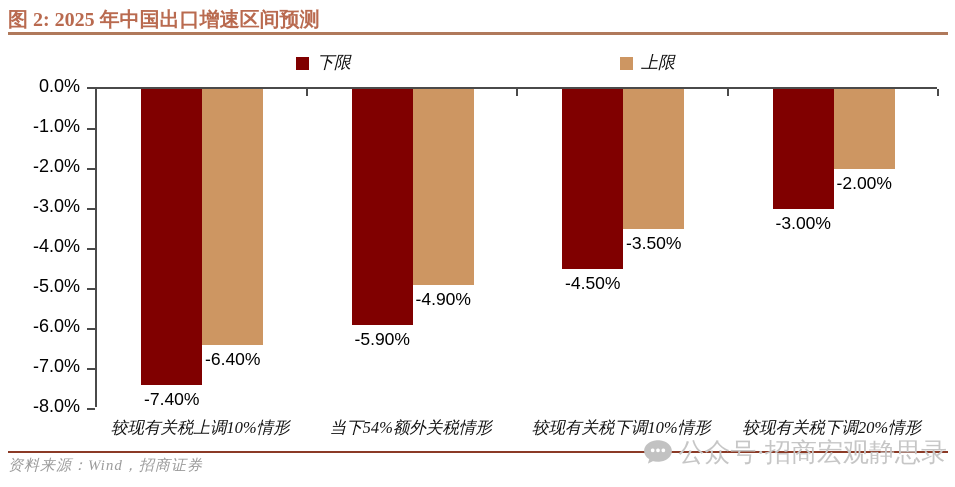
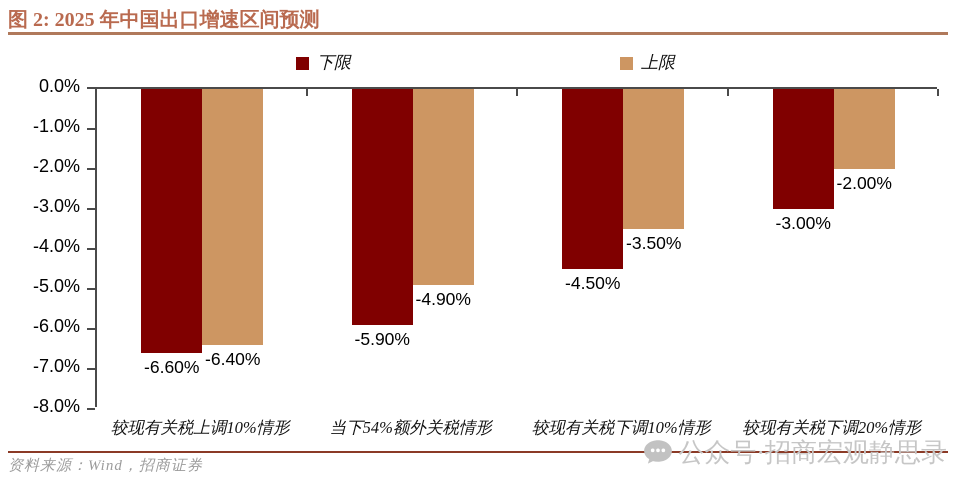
下限/较现有关税上调10%情形: -7.40% -> -6.60%
